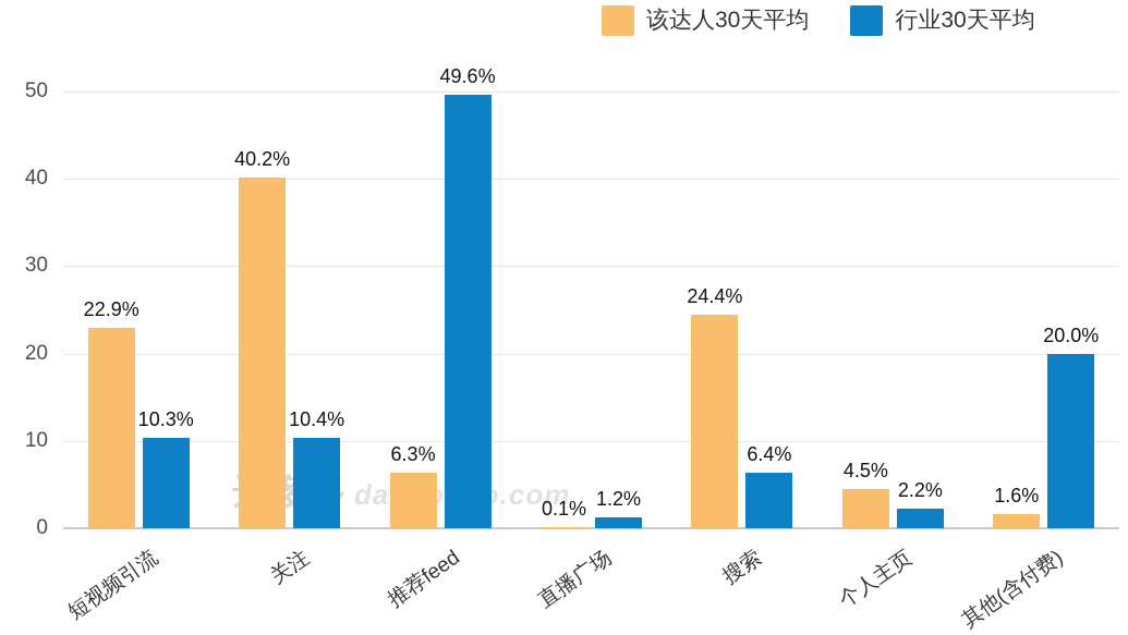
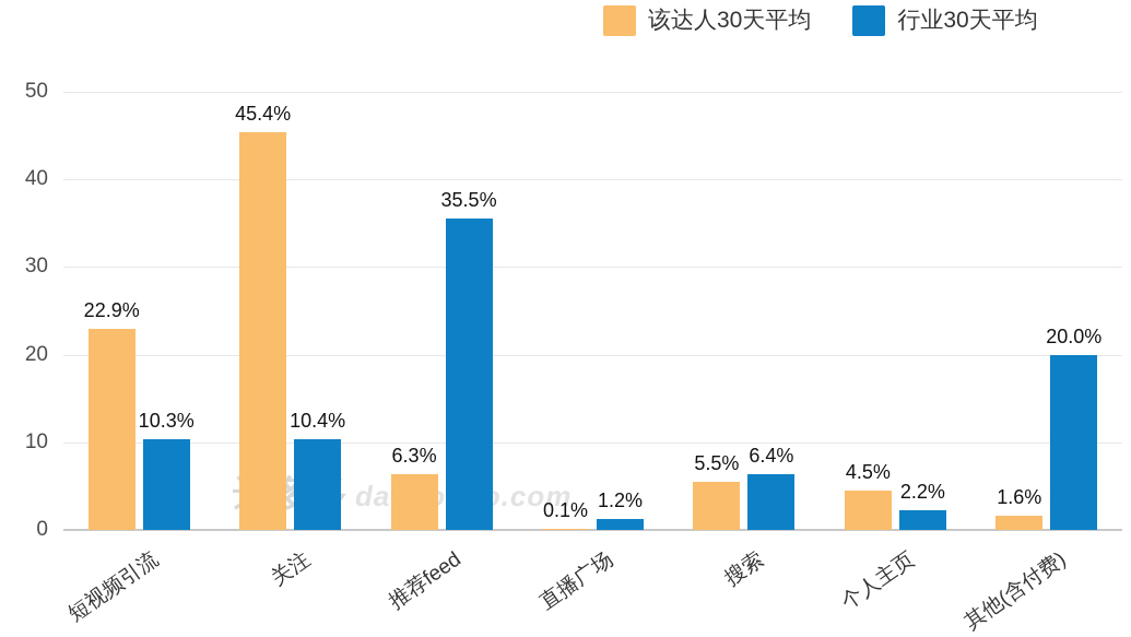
该达人30天平均/关注: 40.2% -> 45.4%
行业30天平均/推荐feed: 49.6% -> 35.5%
该达人30天平均/搜索: 24.4% -> 5.5%
